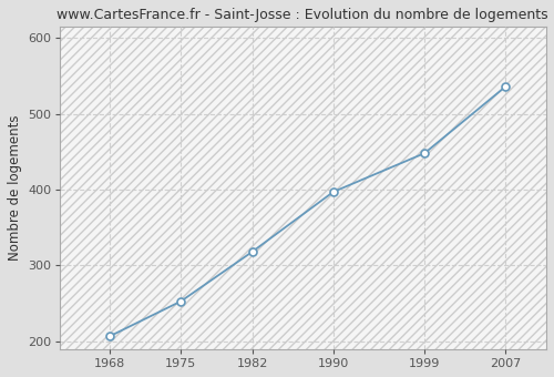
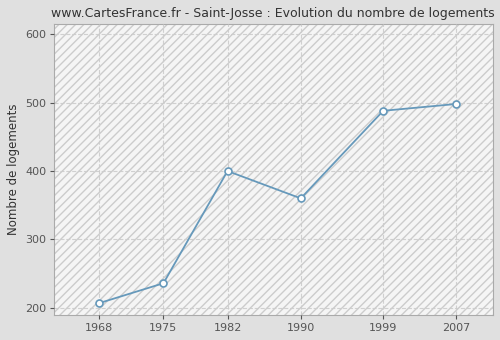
1975: 253 -> 236
1982: 318 -> 400
1990: 397 -> 360
1999: 448 -> 488
2007: 536 -> 498
